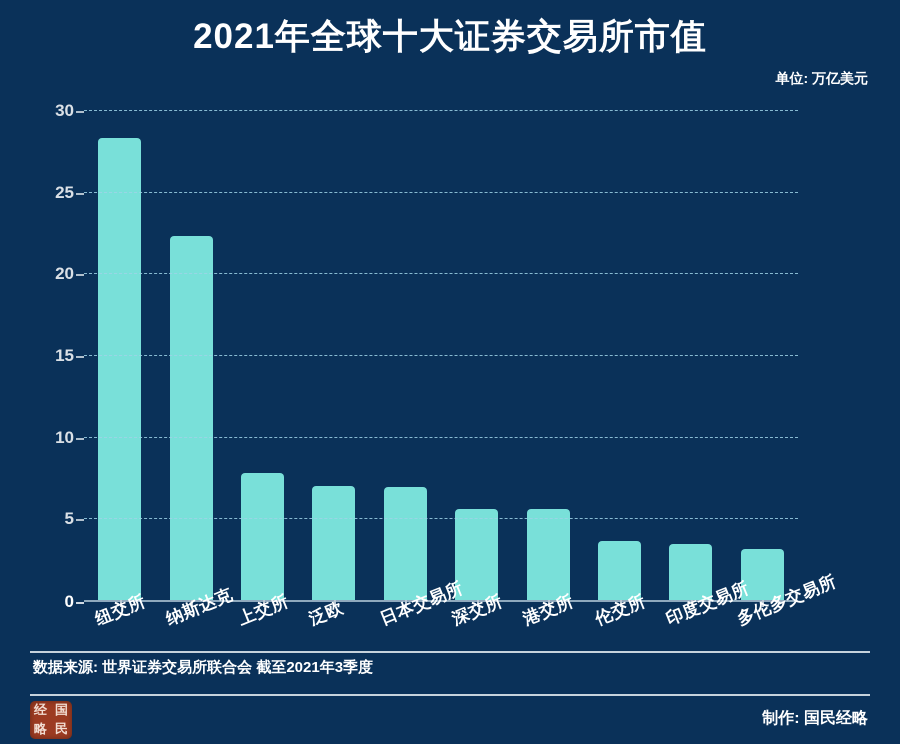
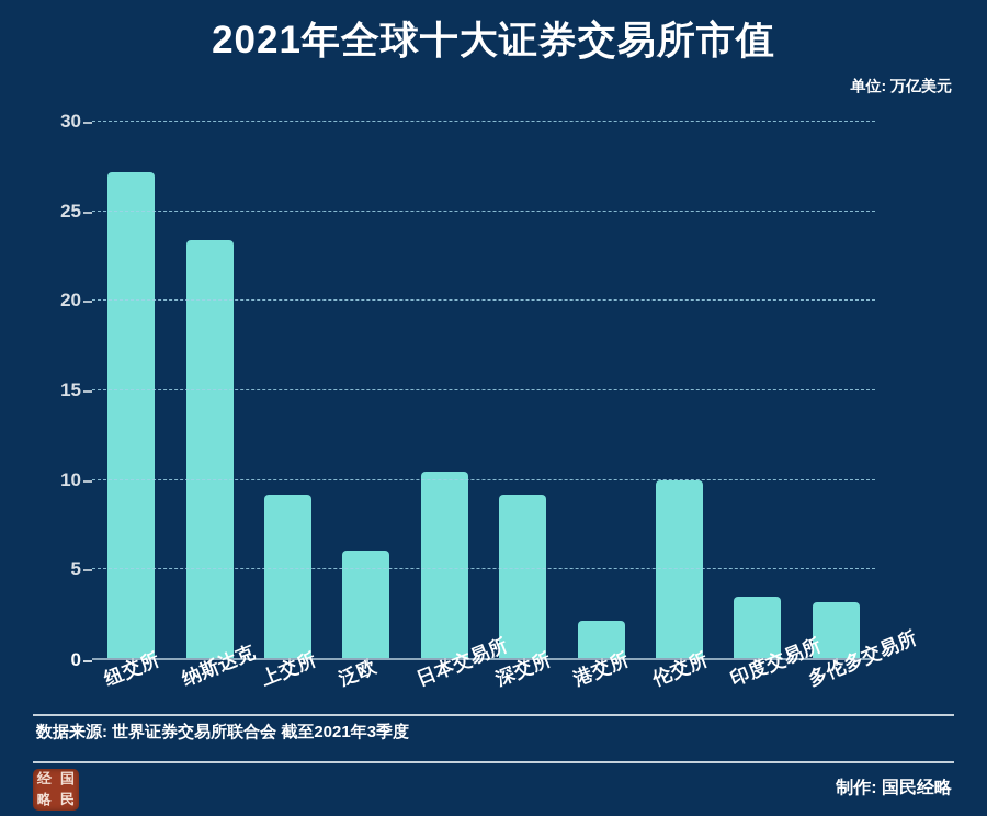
纽交所: 28.3 -> 27.1
纳斯达克: 22.3 -> 23.3
上交所: 7.8 -> 9.1
泛欧: 7.0 -> 6.0
日本交易所: 6.9 -> 10.4
深交所: 5.6 -> 9.1
港交所: 5.6 -> 2.1
伦交所: 3.6 -> 9.9
